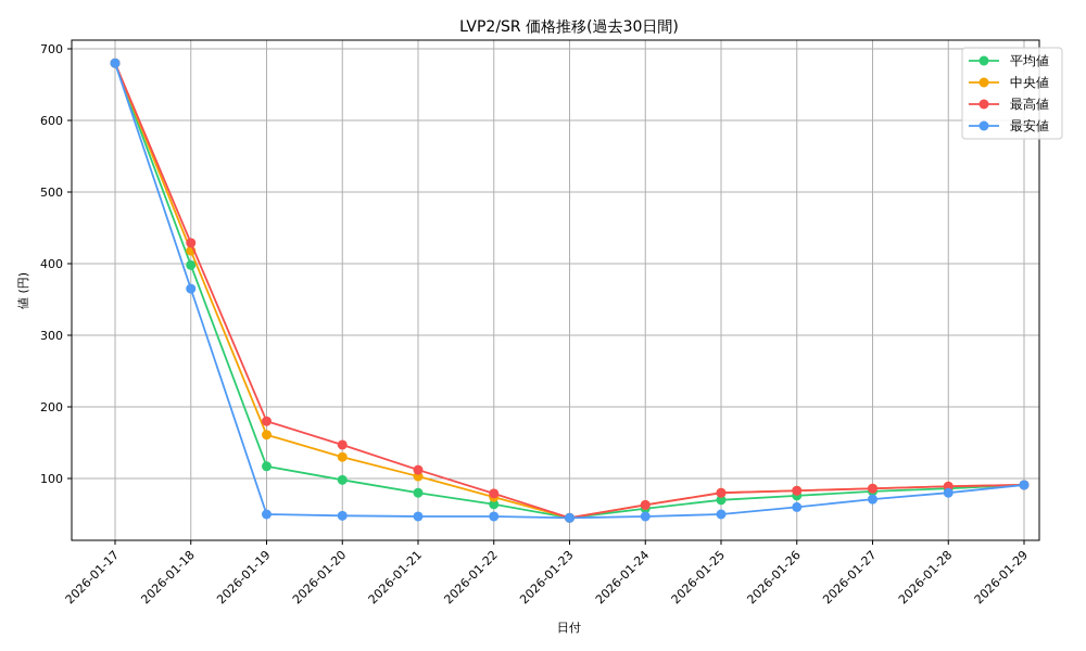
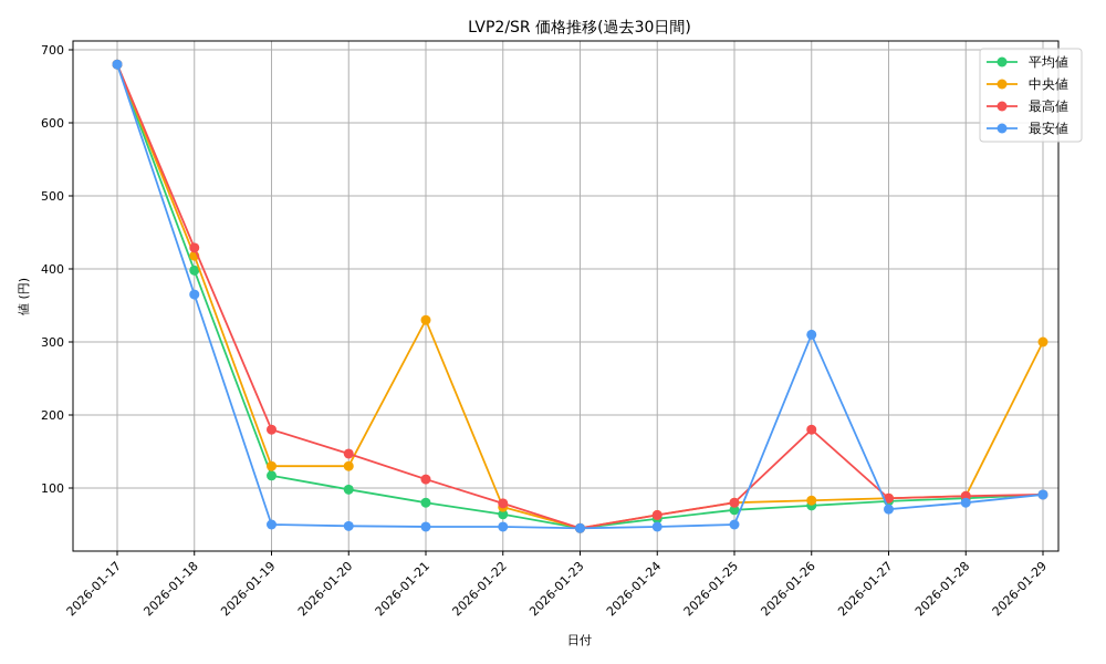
中央値/2026-01-19: 160 -> 130
中央値/2026-01-21: 100 -> 330
最高値/2026-01-26: 80 -> 180
最安値/2026-01-26: 60 -> 310
中央値/2026-01-29: 90 -> 300
